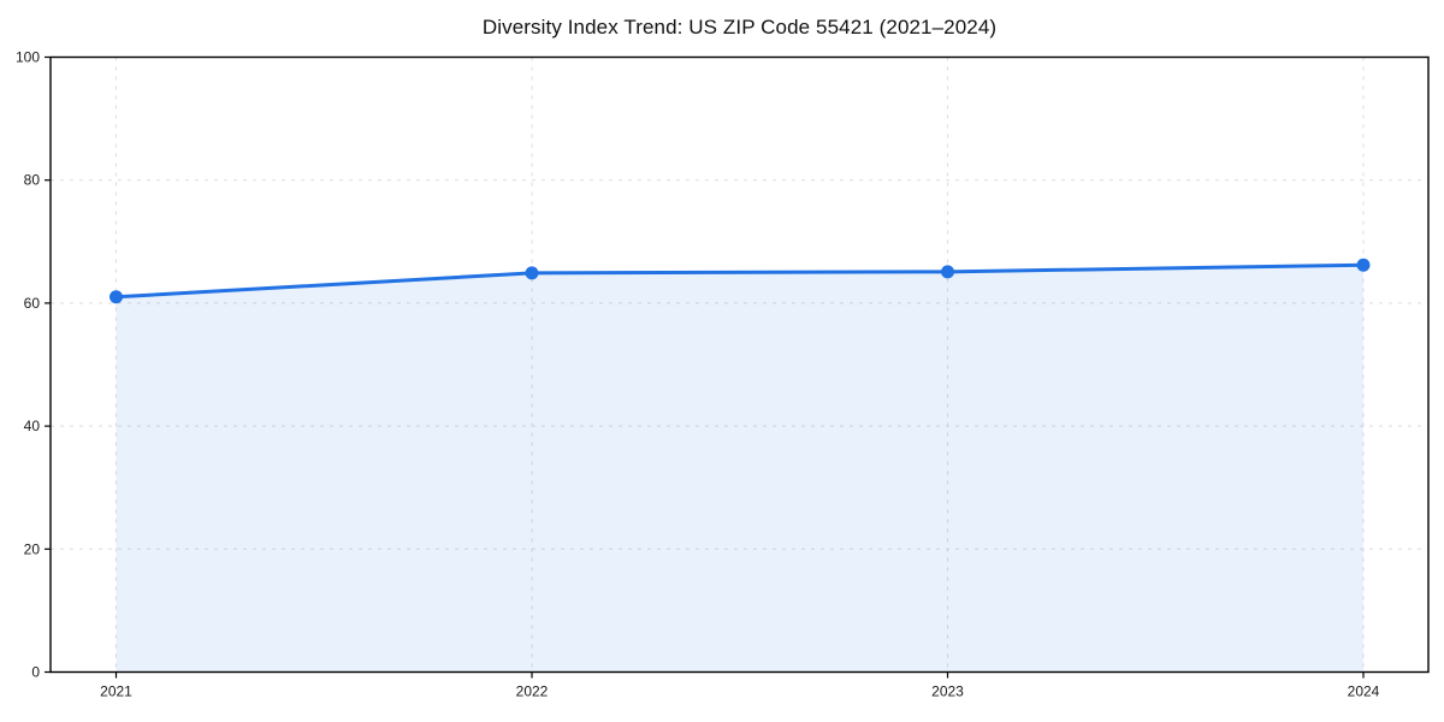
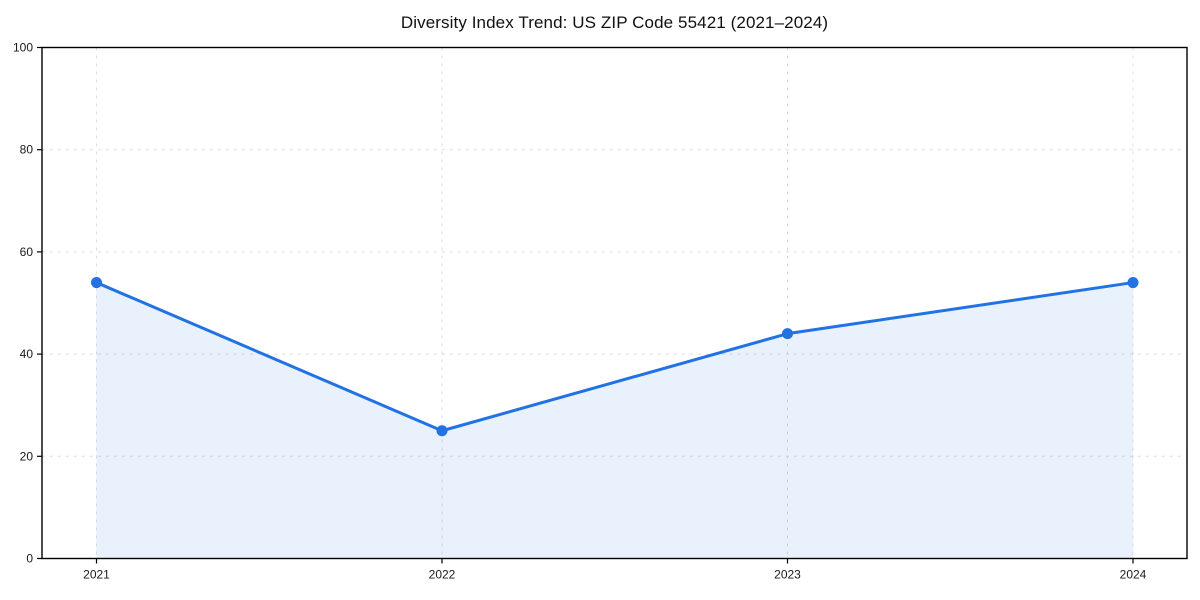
2021: 61 -> 54
2022: 65 -> 25
2023: 65 -> 44
2024: 66 -> 54
